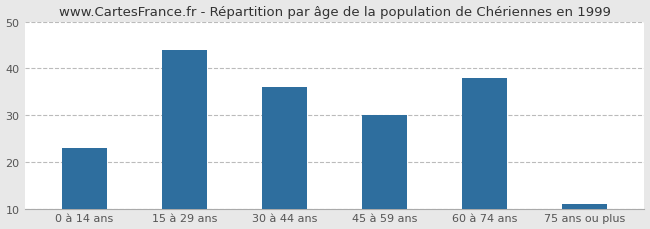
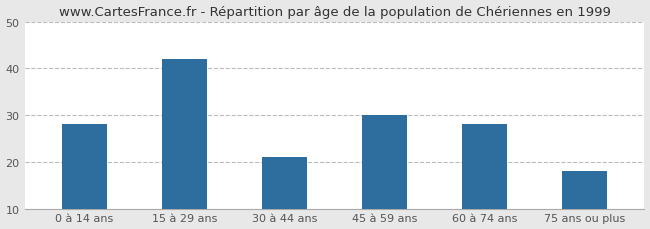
0 à 14 ans: 23 -> 28
15 à 29 ans: 44 -> 42
30 à 44 ans: 36 -> 21
60 à 74 ans: 38 -> 28
75 ans ou plus: 11 -> 18
